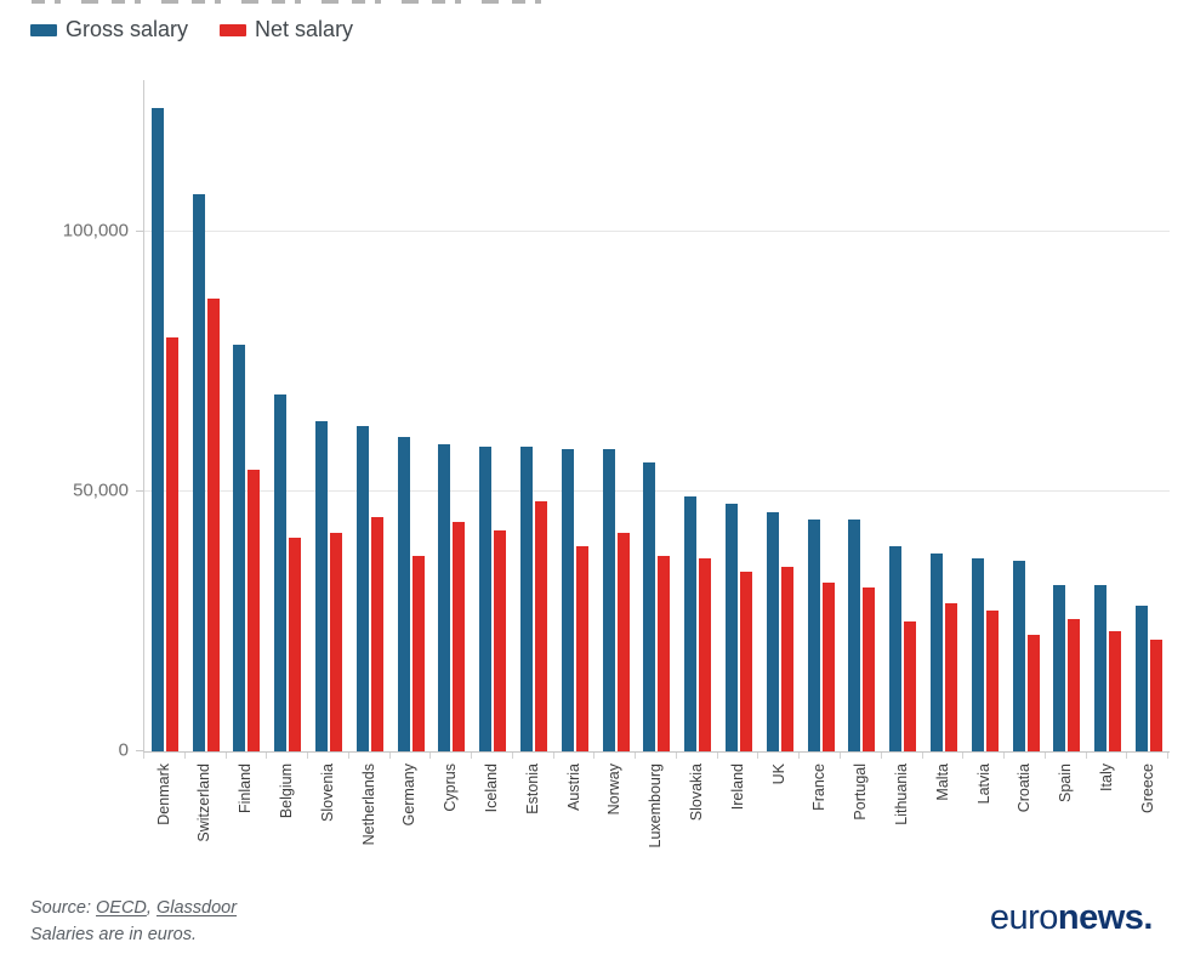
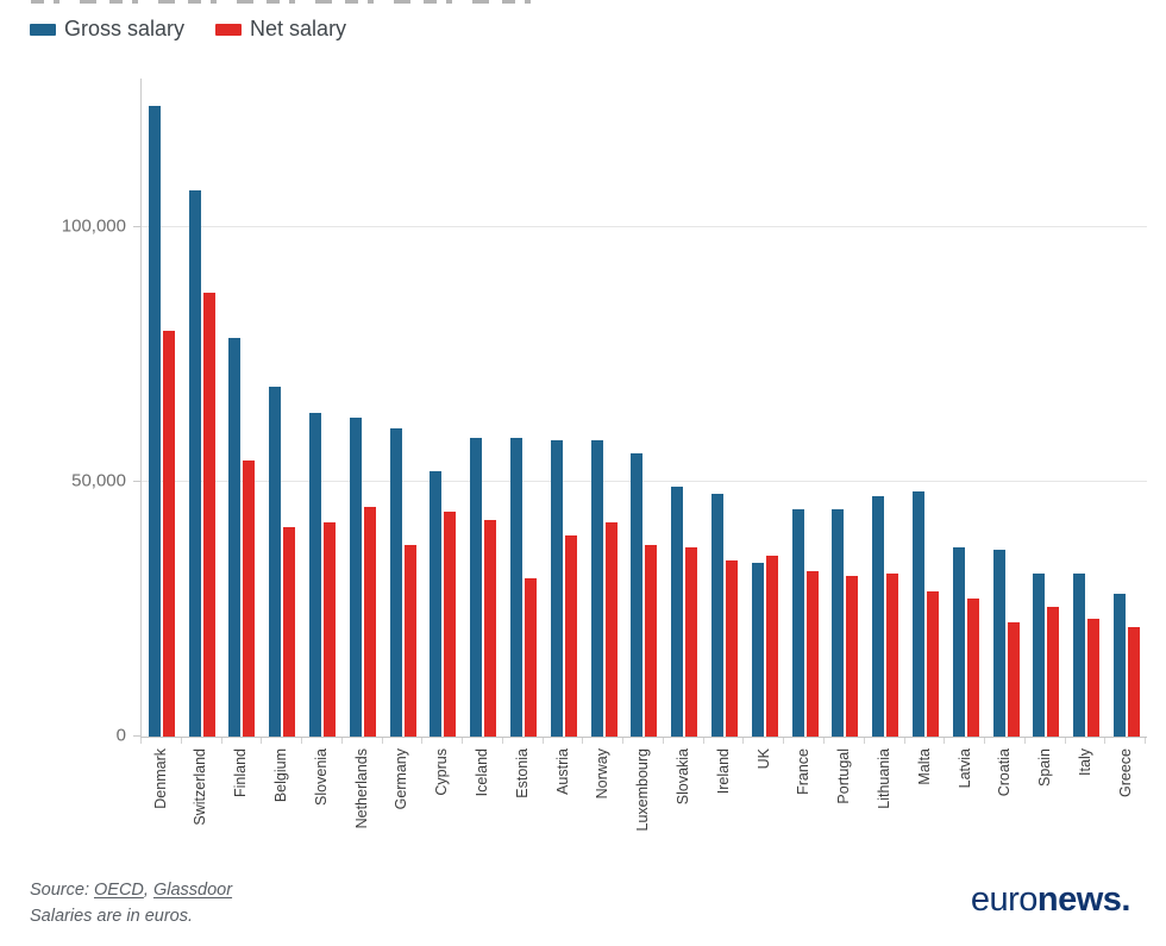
Gross salary/Cyprus: 59000 -> 52000
Net salary/Estonia: 48000 -> 31000
Gross salary/UK: 46000 -> 34000
Gross salary/Lithuania: 40000 -> 47000
Net salary/Lithuania: 25000 -> 32000
Gross salary/Malta: 38000 -> 48000
